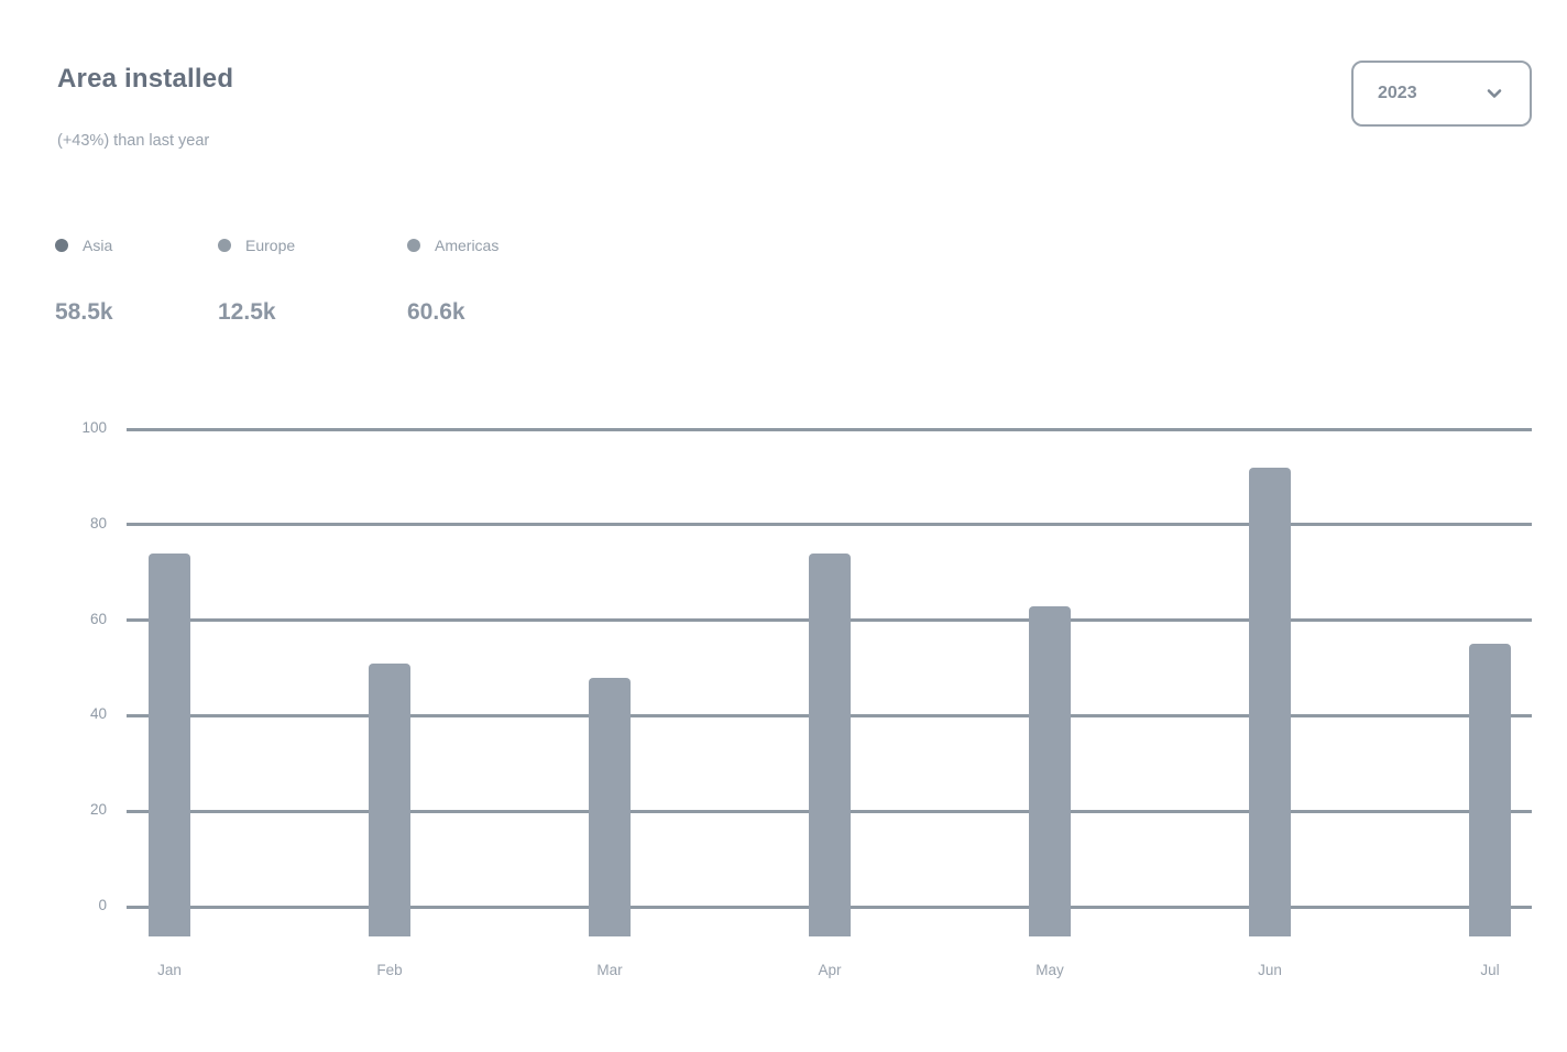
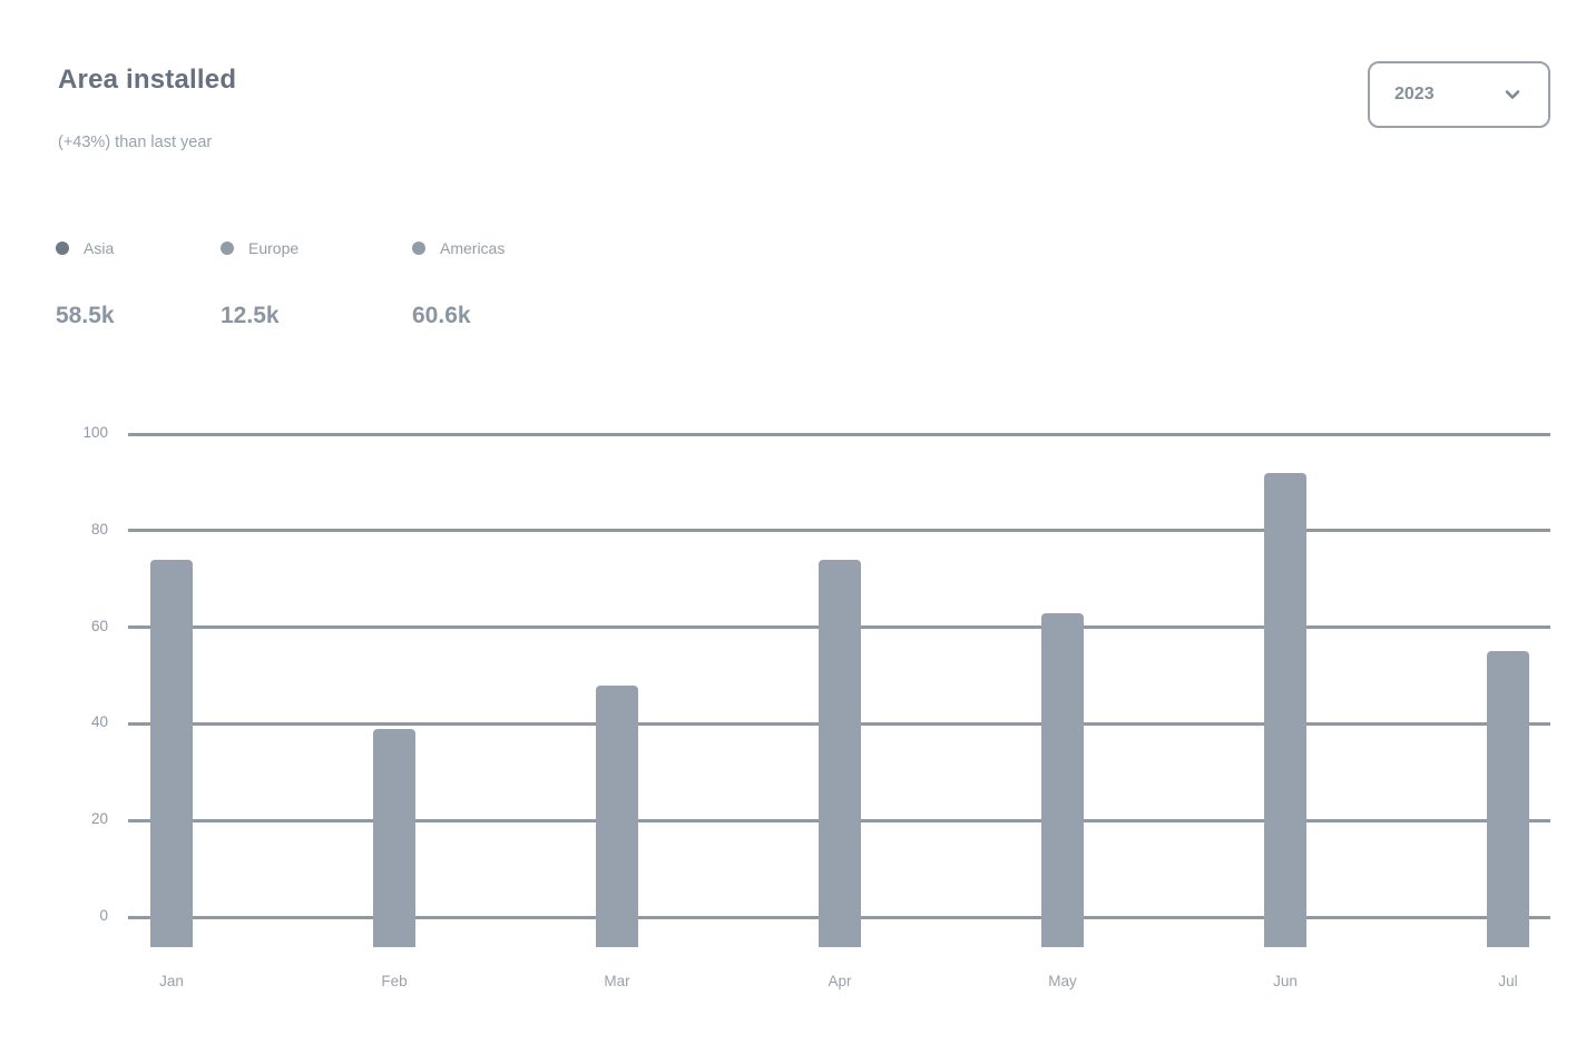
Feb: 51 -> 39
